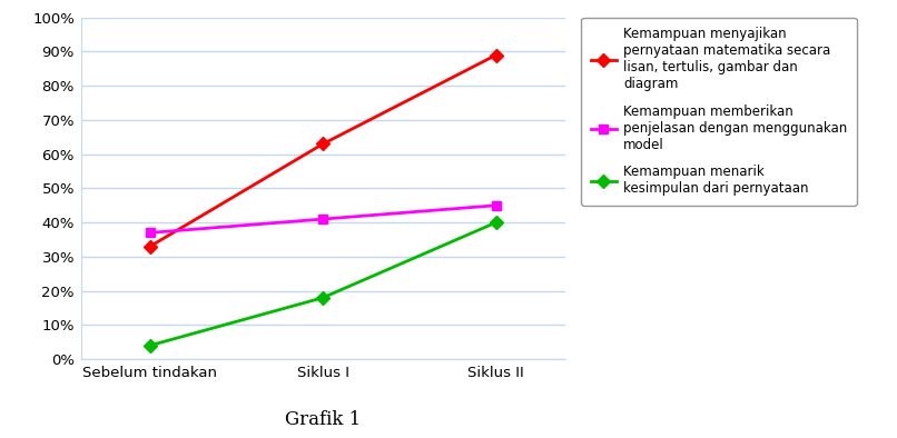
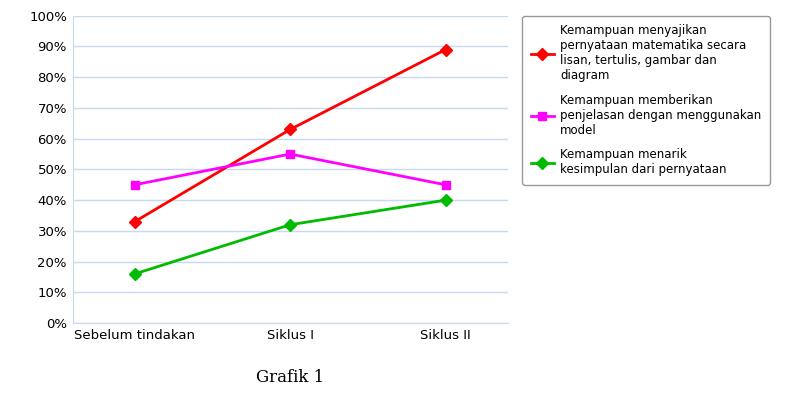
Kemampuan memberikan penjelasan dengan menggunakan model/Sebelum tindakan: 37% -> 45%
Kemampuan menarik kesimpulan dari pernyataan/Sebelum tindakan: 4% -> 16%
Kemampuan memberikan penjelasan dengan menggunakan model/Siklus I: 41% -> 55%
Kemampuan menarik kesimpulan dari pernyataan/Siklus I: 18% -> 32%
